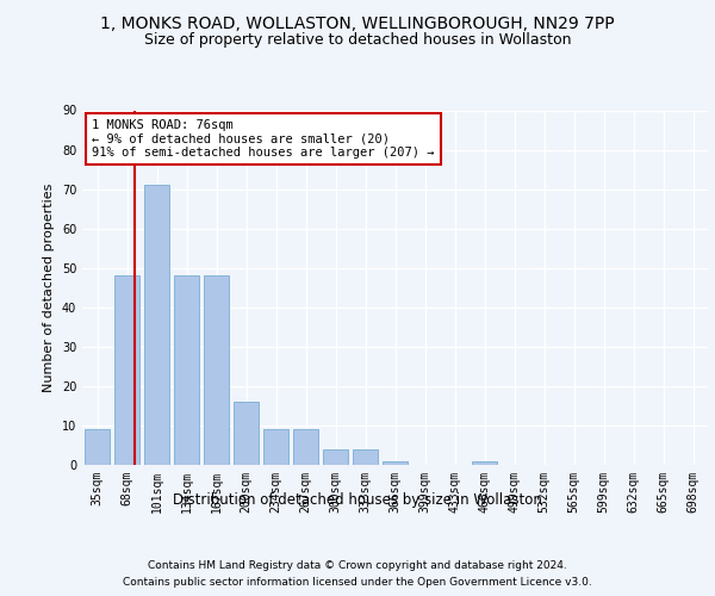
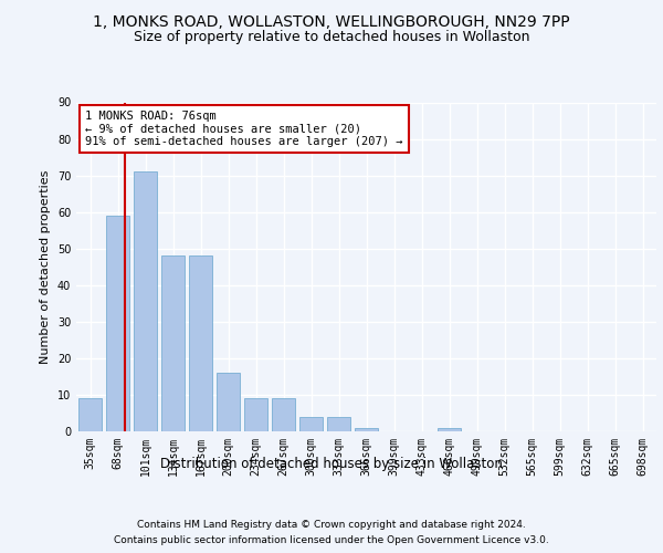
68sqm: 48 -> 59
